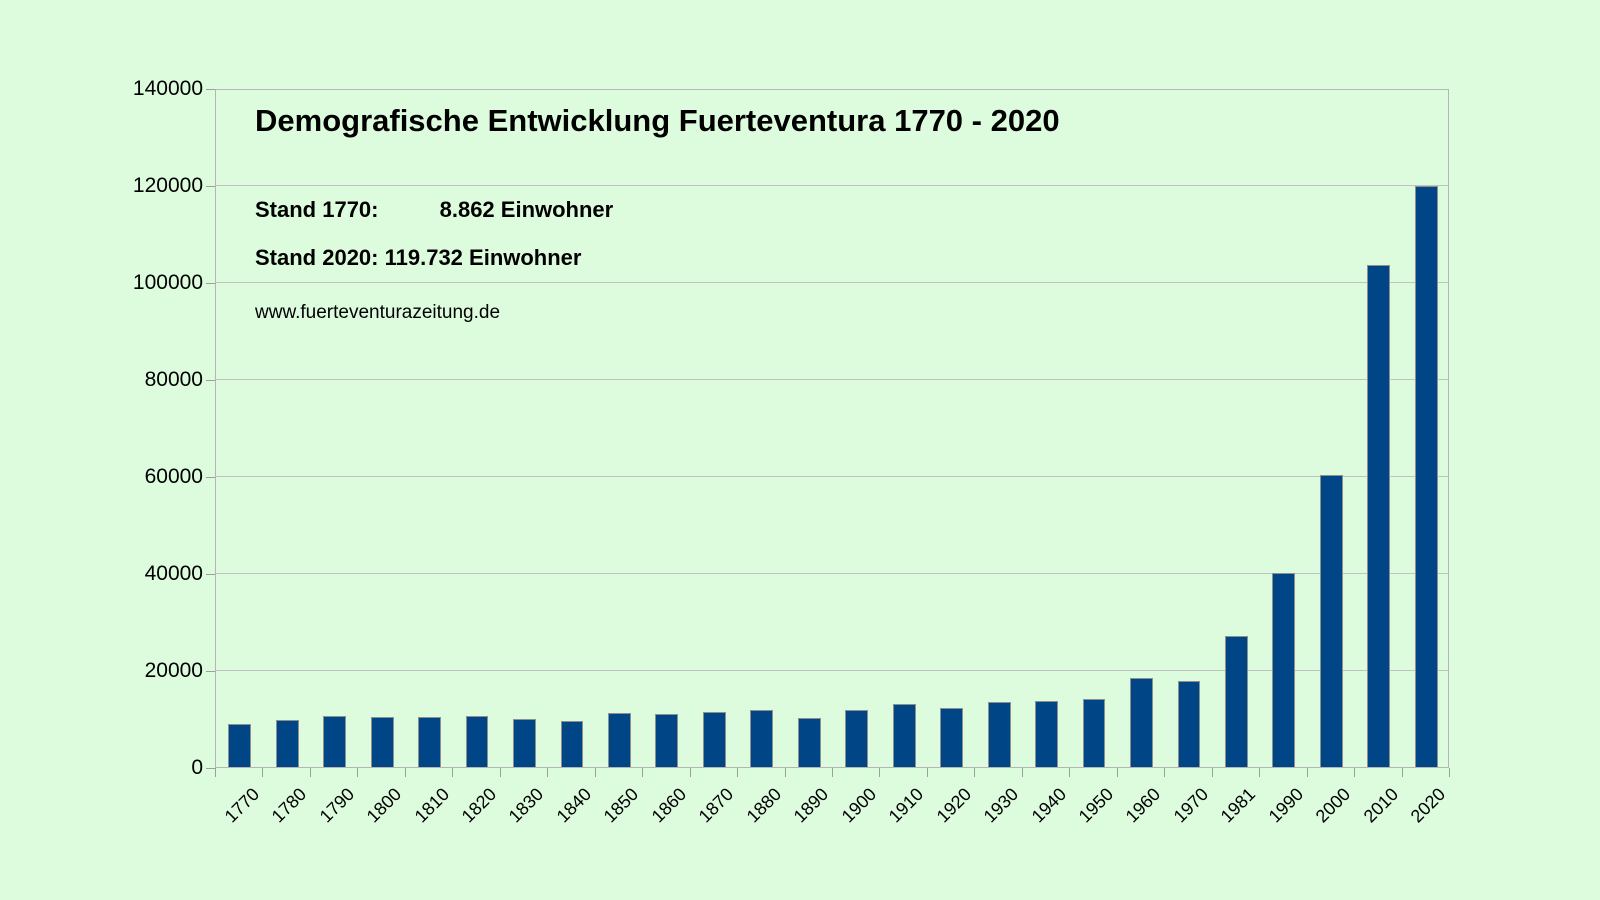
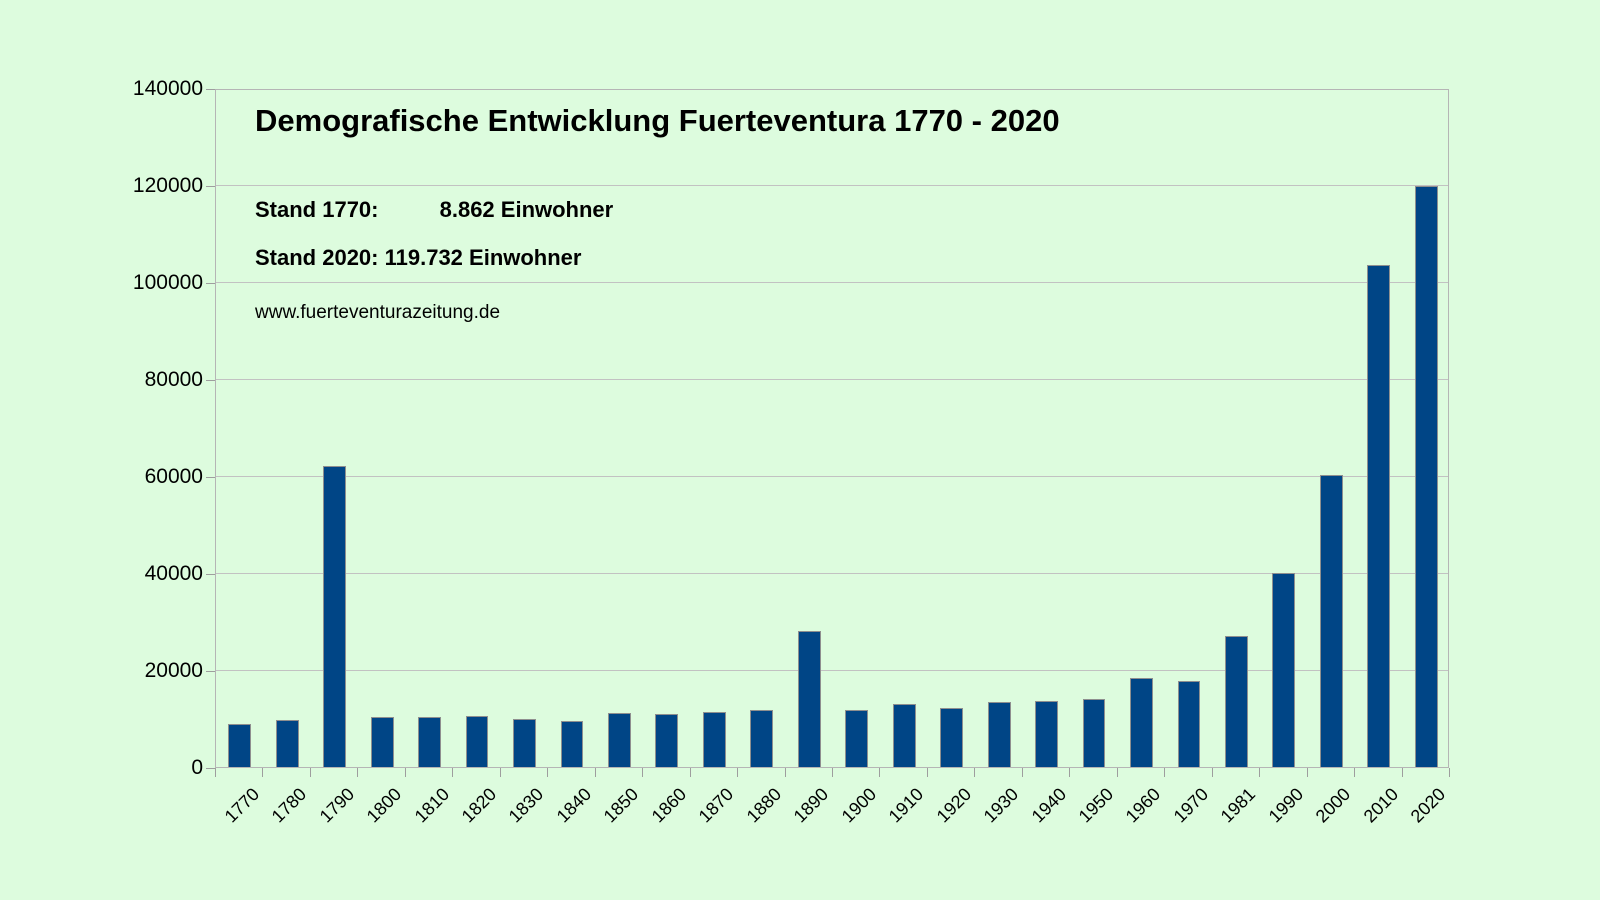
1790: 11000 -> 62000
1890: 10000 -> 28000
